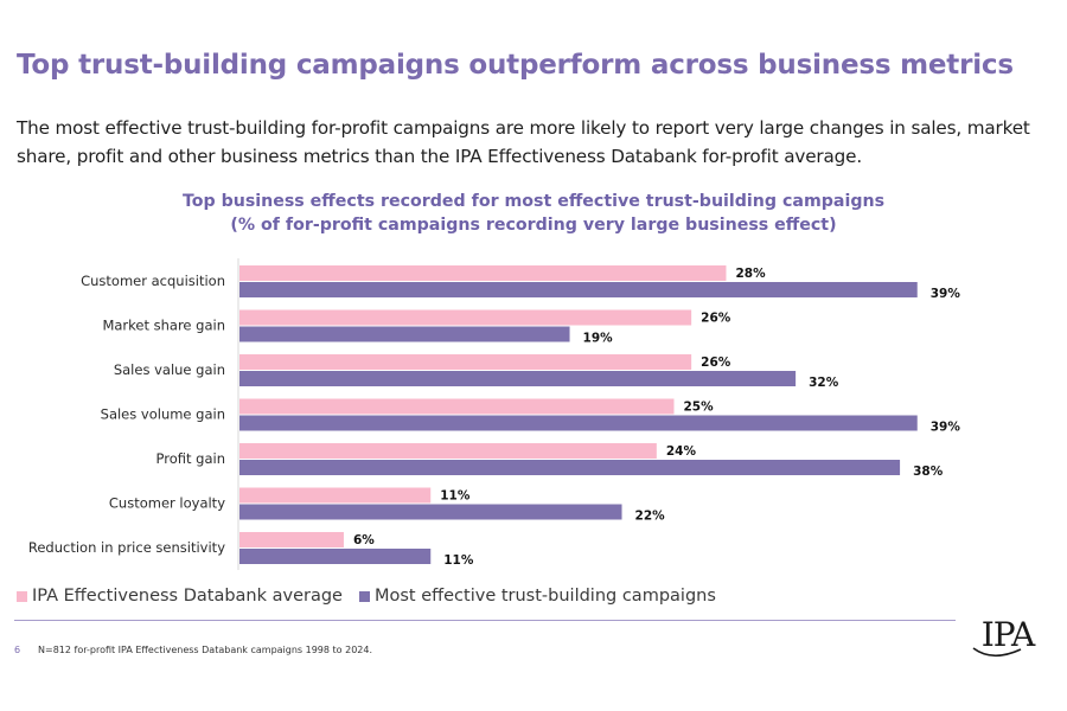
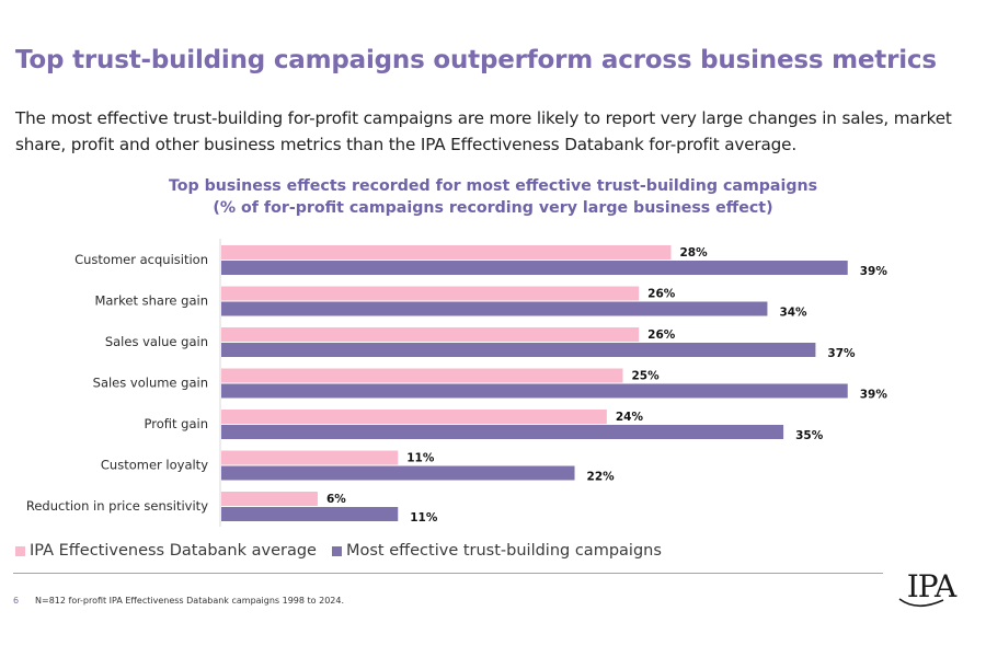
Most effective trust-building campaigns/Market share gain: 19% -> 34%
Most effective trust-building campaigns/Sales value gain: 32% -> 37%
Most effective trust-building campaigns/Profit gain: 38% -> 35%
